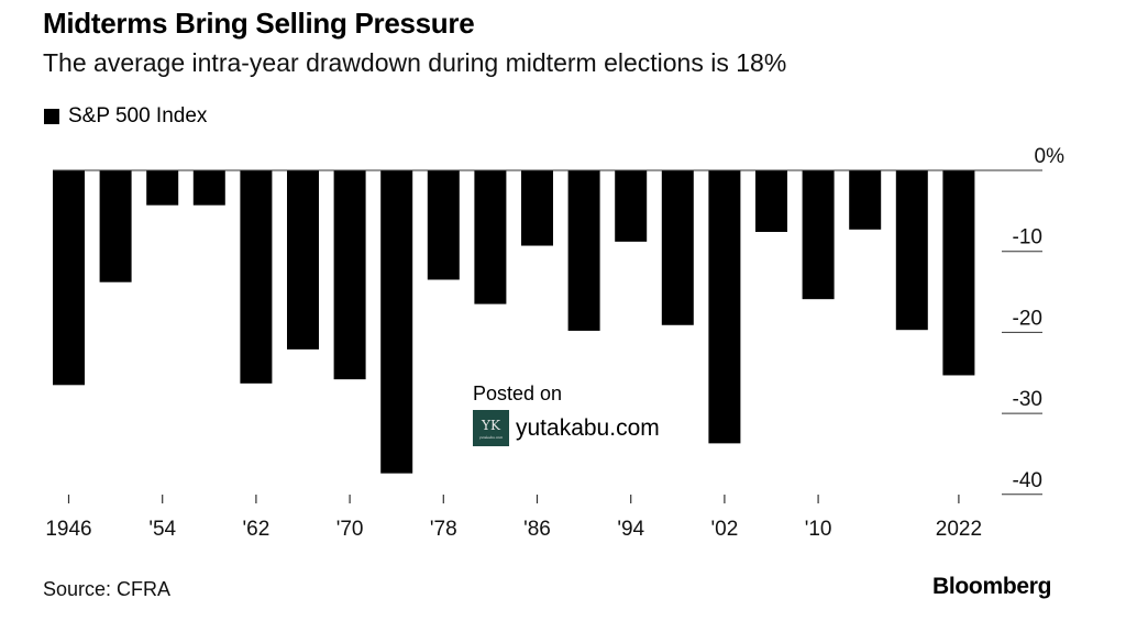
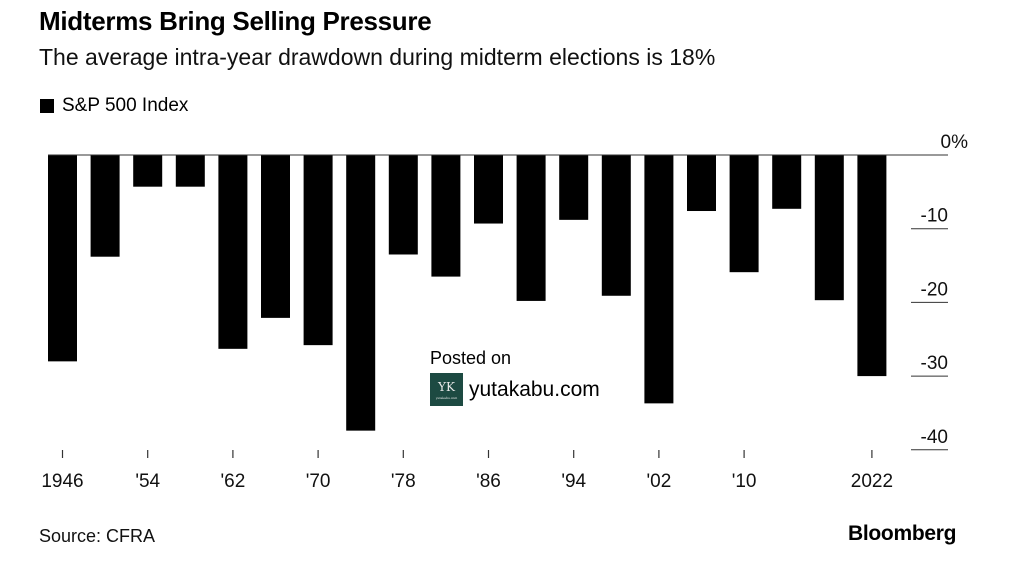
1946: -26 -> -28
2022: -25 -> -30
